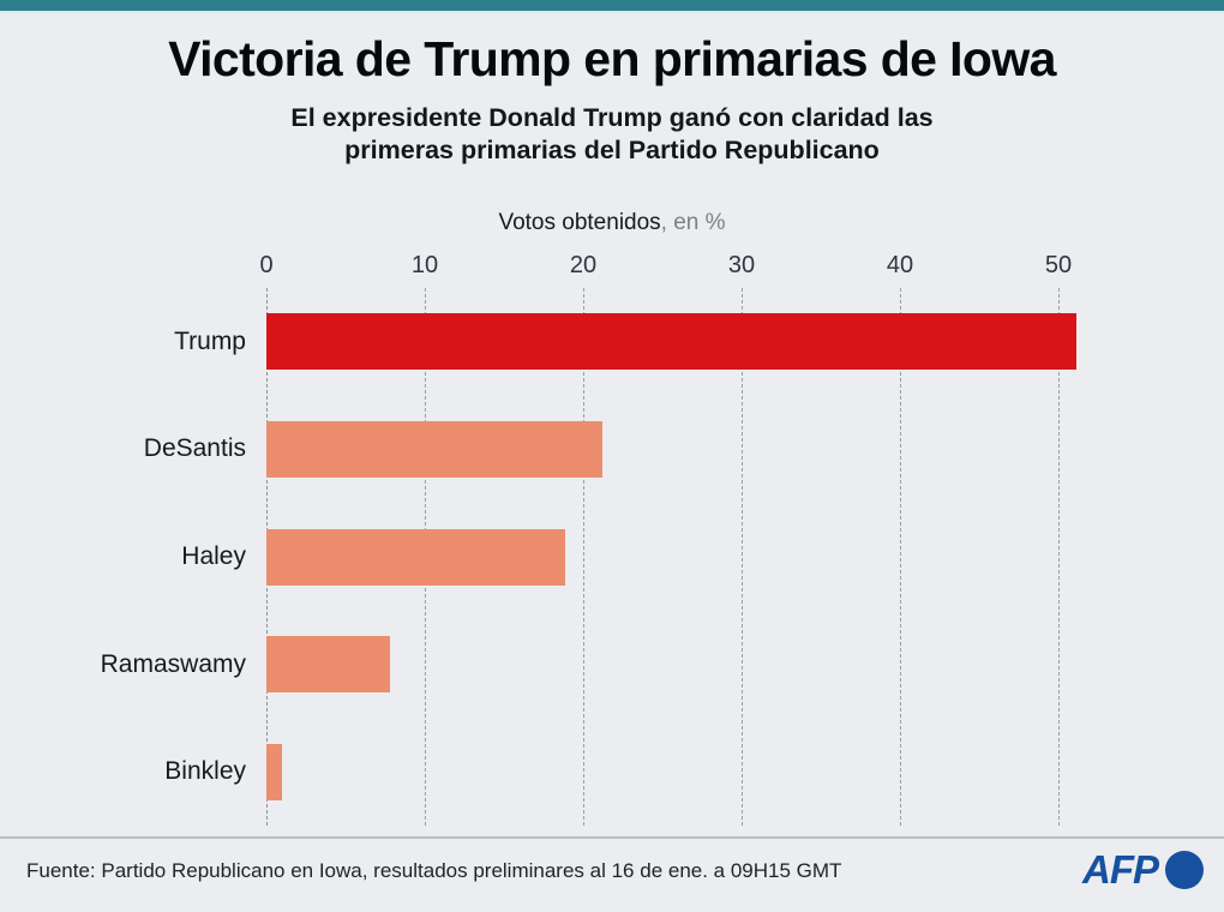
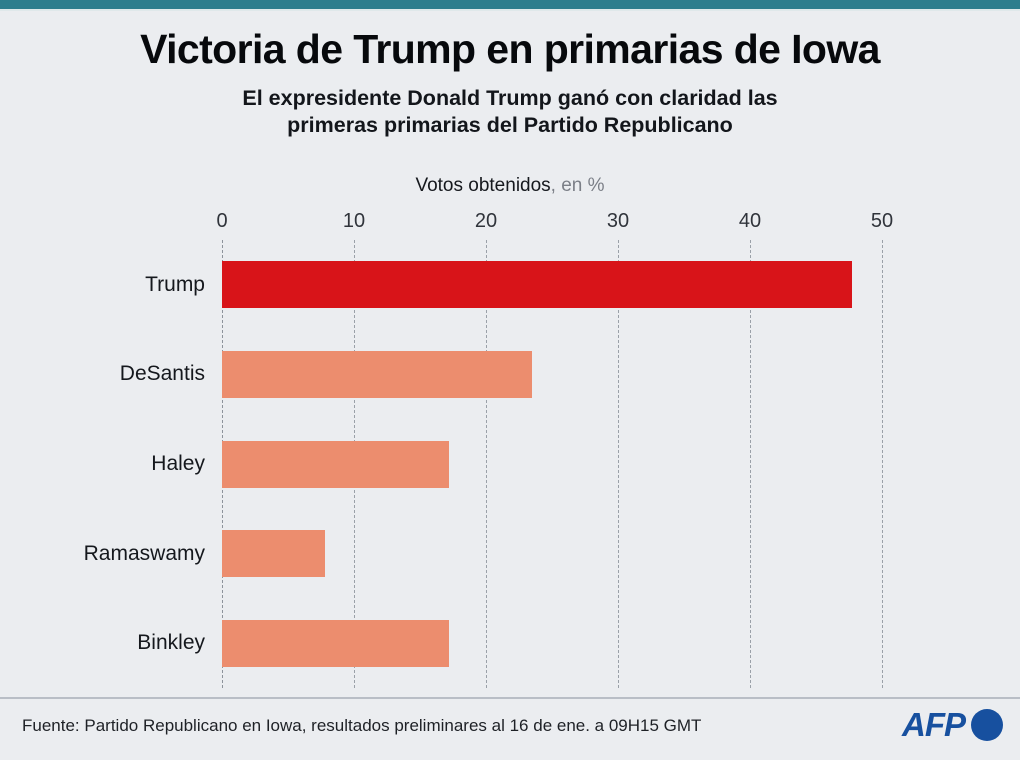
Trump: 51.1 -> 47.7
DeSantis: 21.2 -> 23.5
Haley: 18.9 -> 17.2
Binkley: 1.0 -> 17.2
